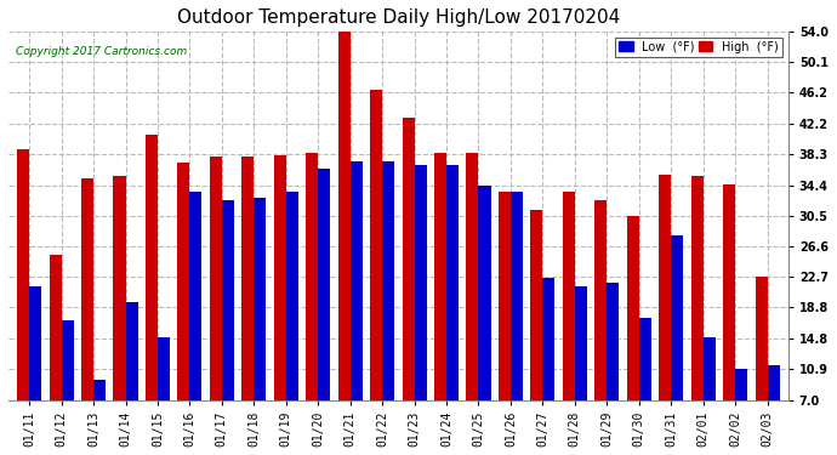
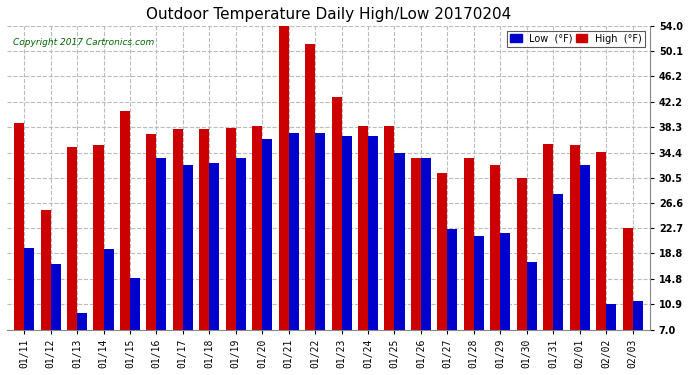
Low (°F)/01/11: 21.5 -> 19.6
High (°F)/01/22: 46.5 -> 51.2
Low (°F)/02/01: 15.0 -> 32.4
